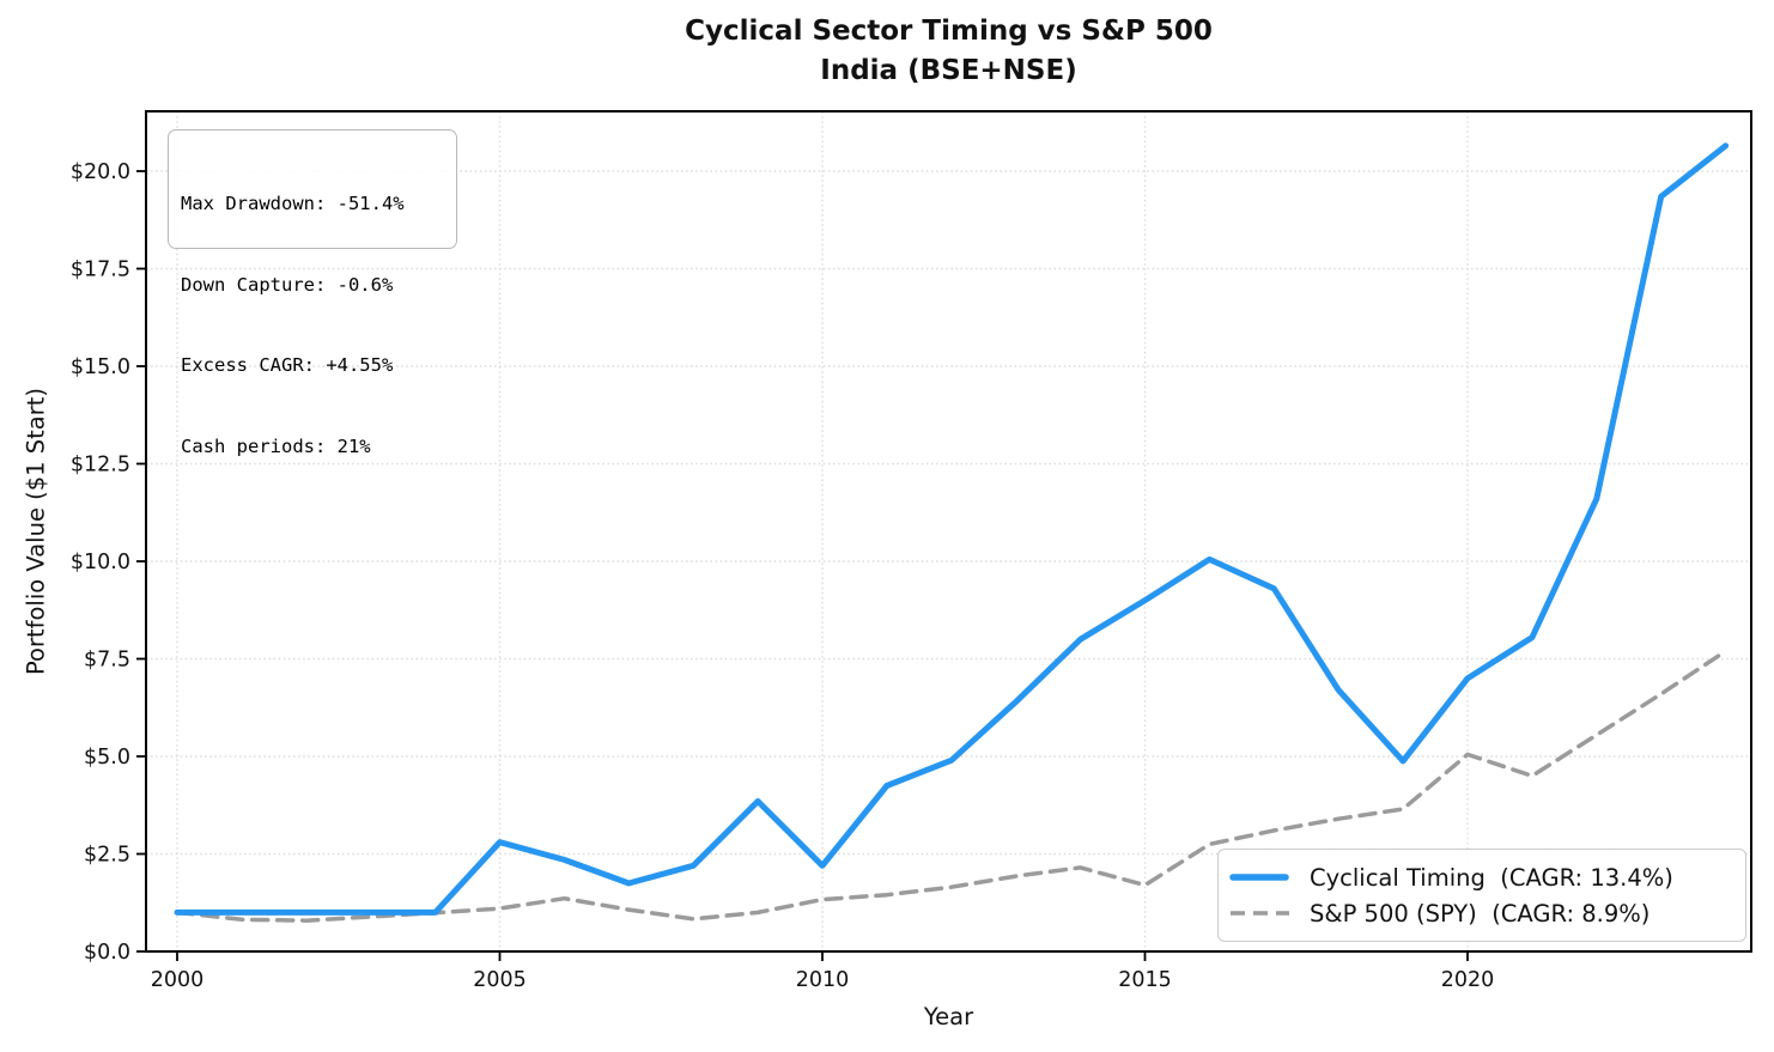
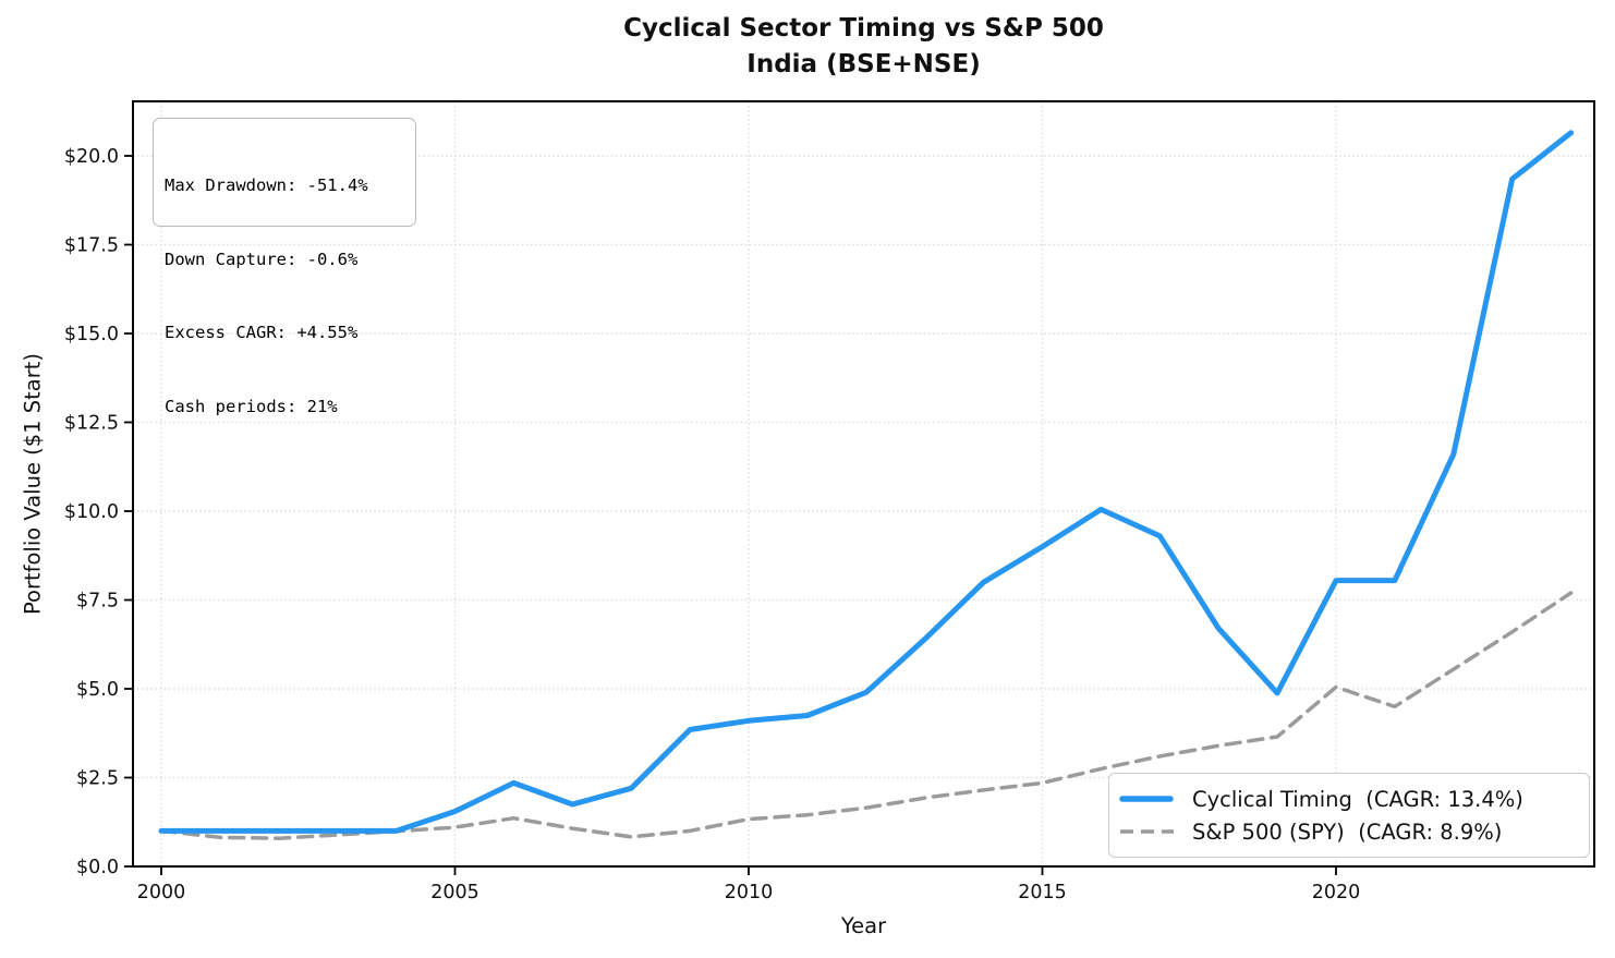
Cyclical Timing (CAGR: 13.4%)/2005: $2.8 -> $1.6
Cyclical Timing (CAGR: 13.4%)/2010: $2.2 -> $4.1
S&P 500 (SPY) (CAGR: 8.9%)/2015: $1.7 -> $2.4
Cyclical Timing (CAGR: 13.4%)/2020: $7.0 -> $8.1
